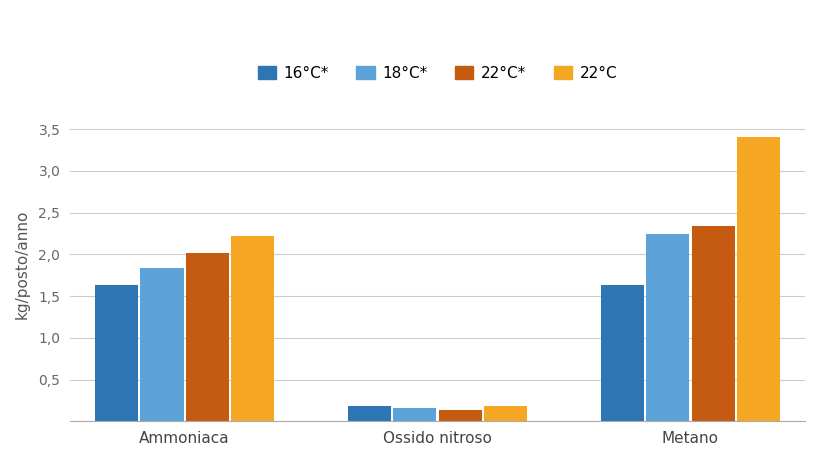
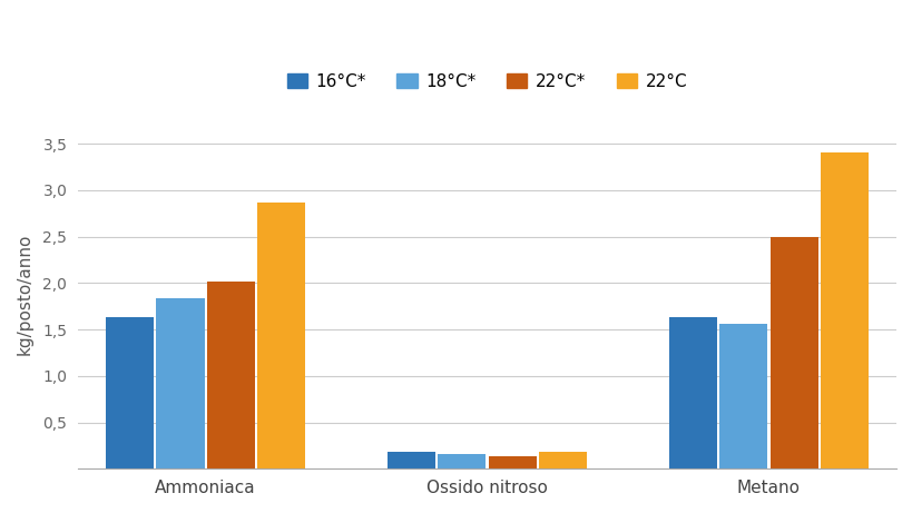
22°C/Ammoniaca: 2,22 -> 2,87
18°C*/Metano: 2,24 -> 1,56
22°C*/Metano: 2,34 -> 2,50
